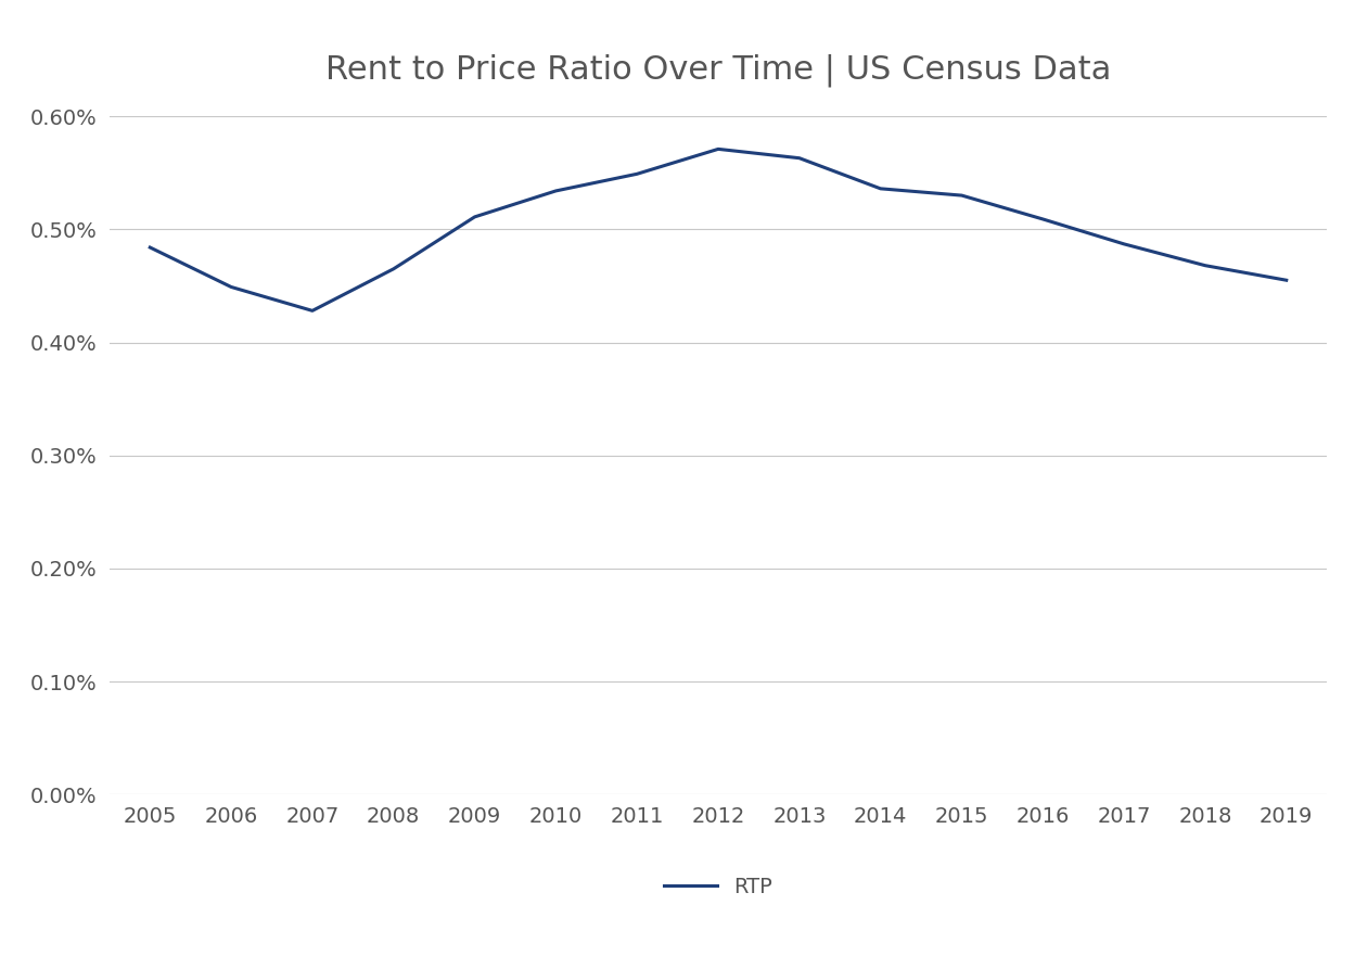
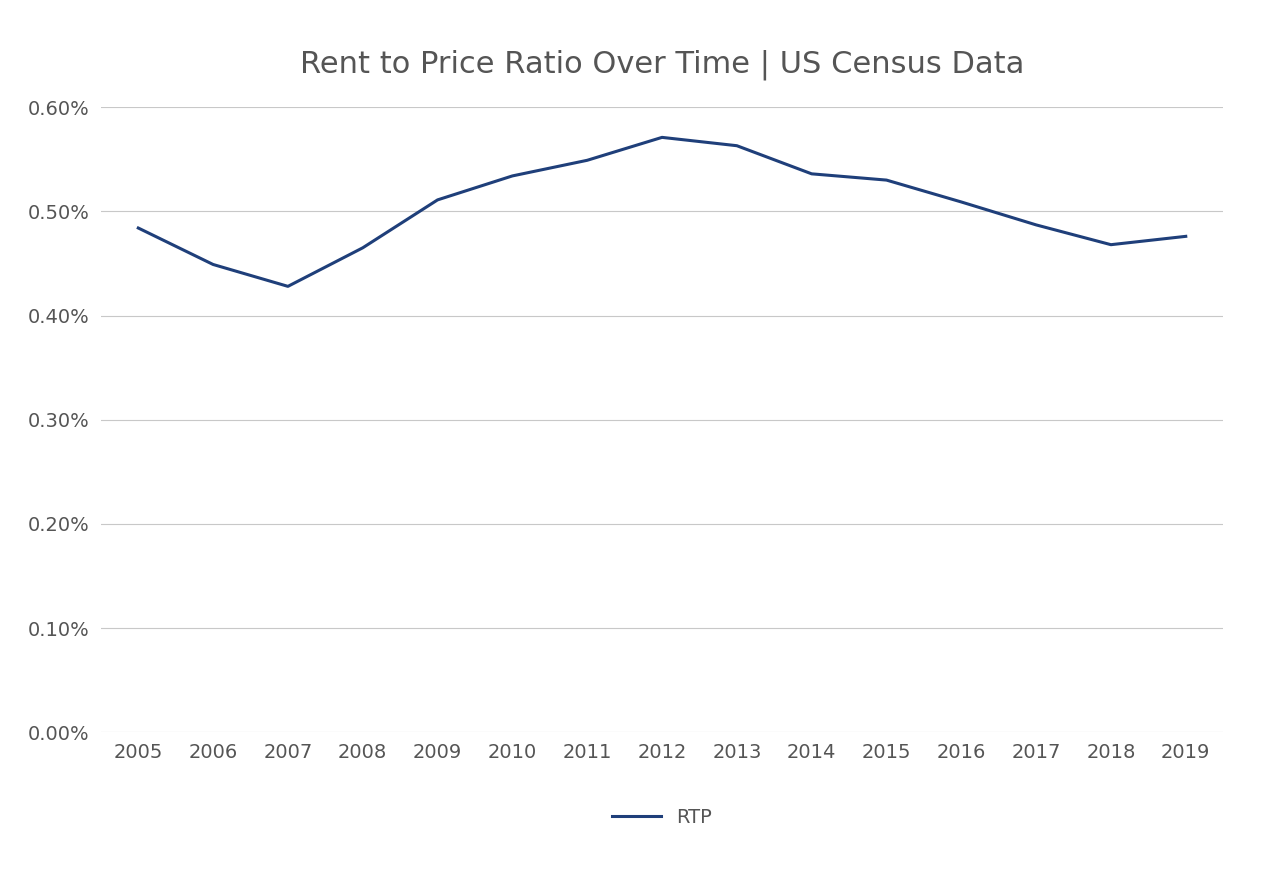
2019: 0.455% -> 0.476%
